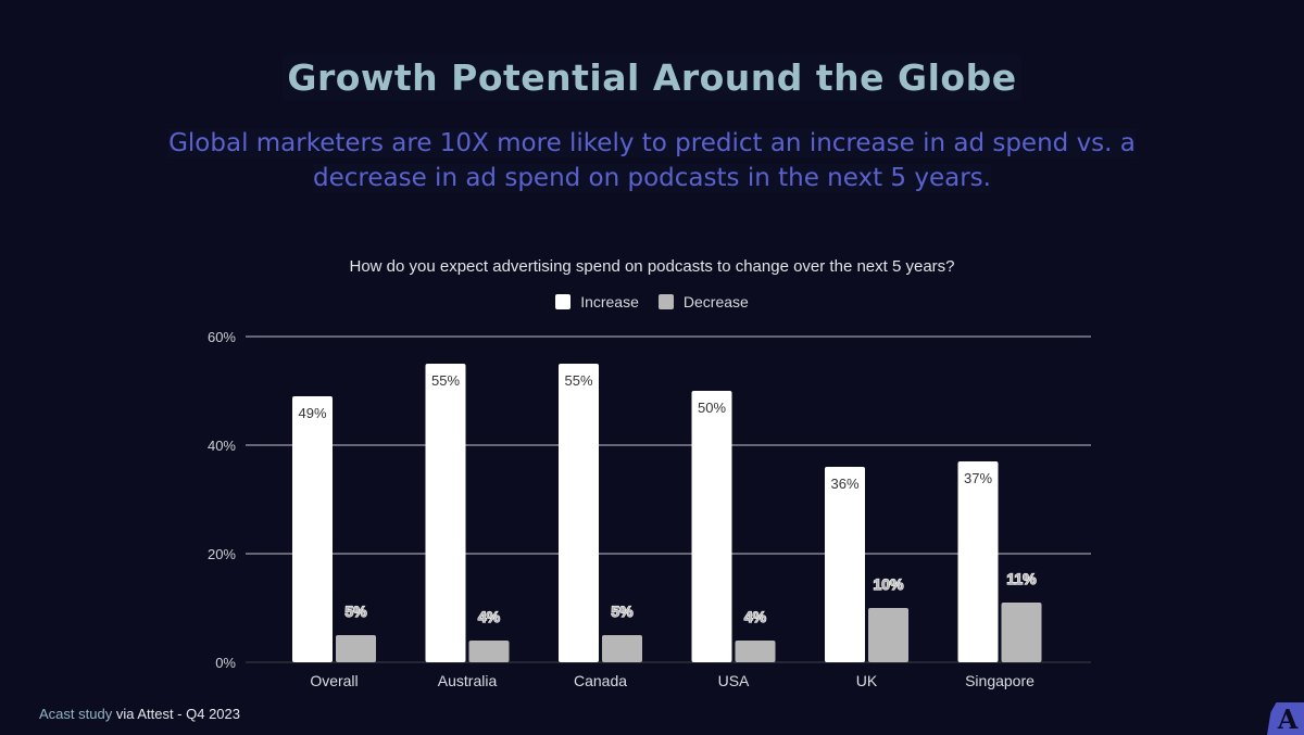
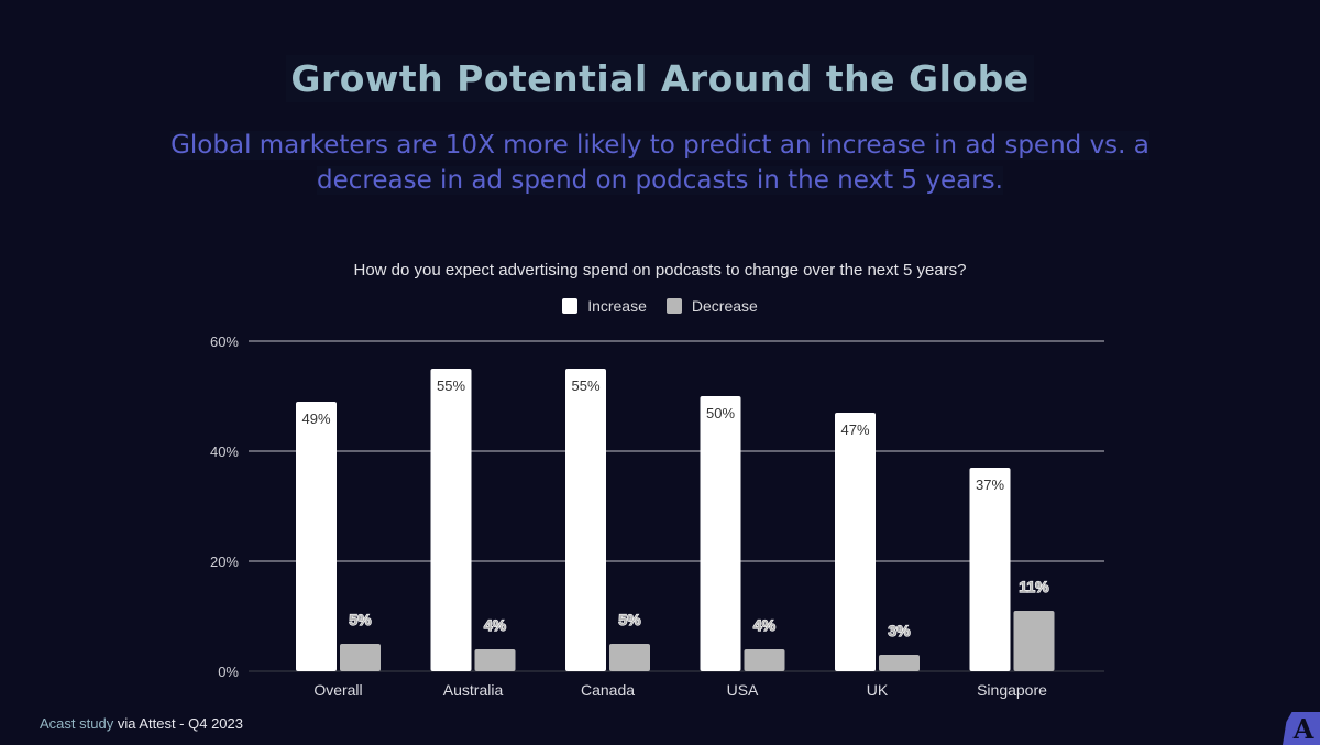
Increase/UK: 36% -> 47%
Decrease/UK: 10% -> 3%
